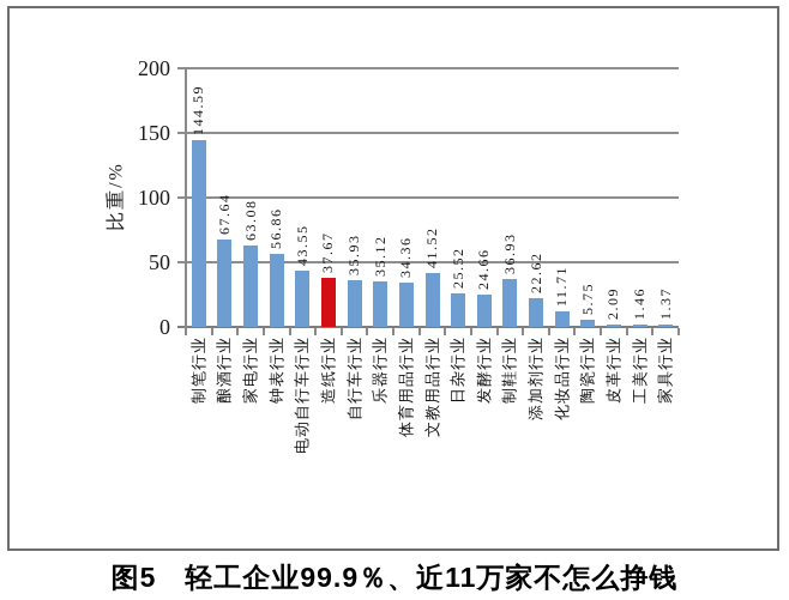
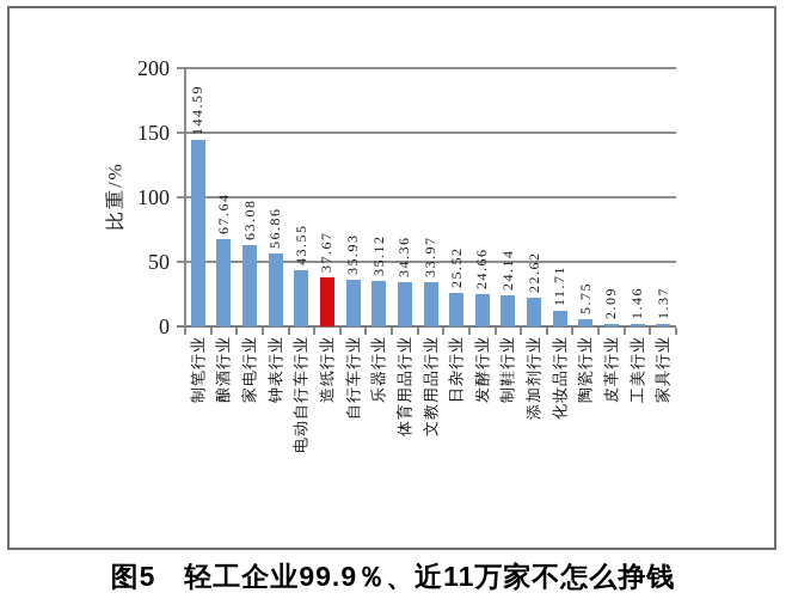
文教用品行业: 41.52 -> 33.97
制鞋行业: 36.93 -> 24.14
